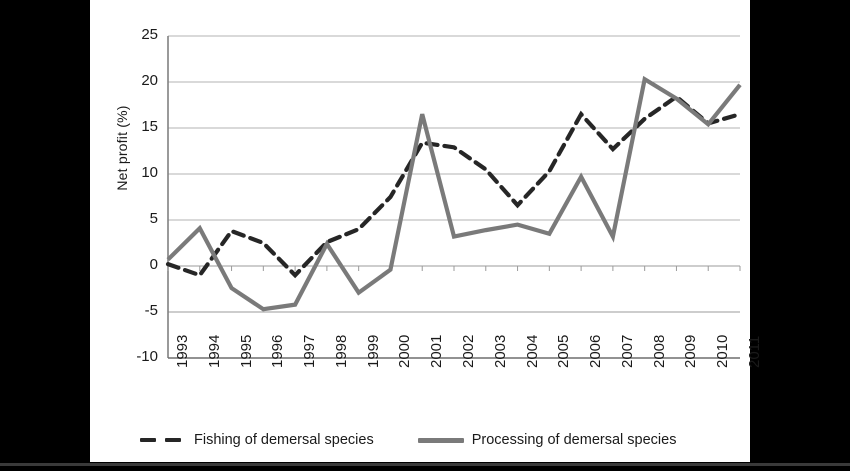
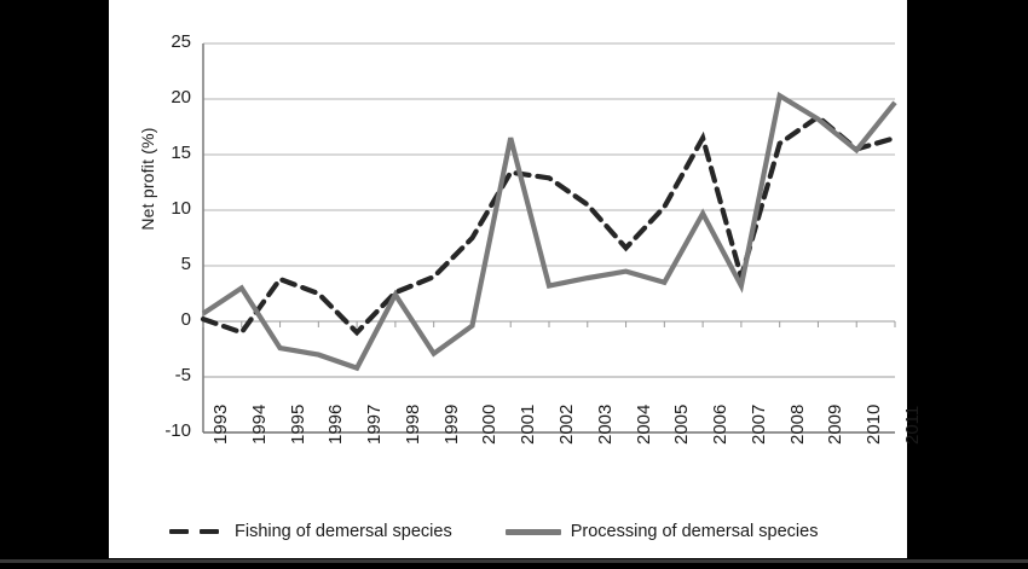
Processing of demersal species/1994: 4 -> 3
Processing of demersal species/1996: -5 -> -3
Fishing of demersal species/2007: 13 -> 4
